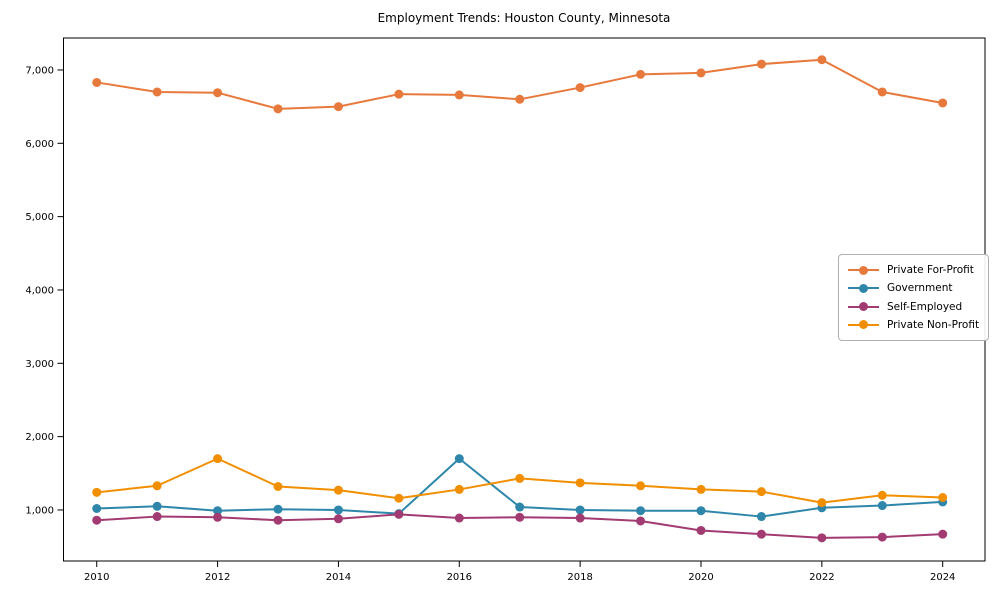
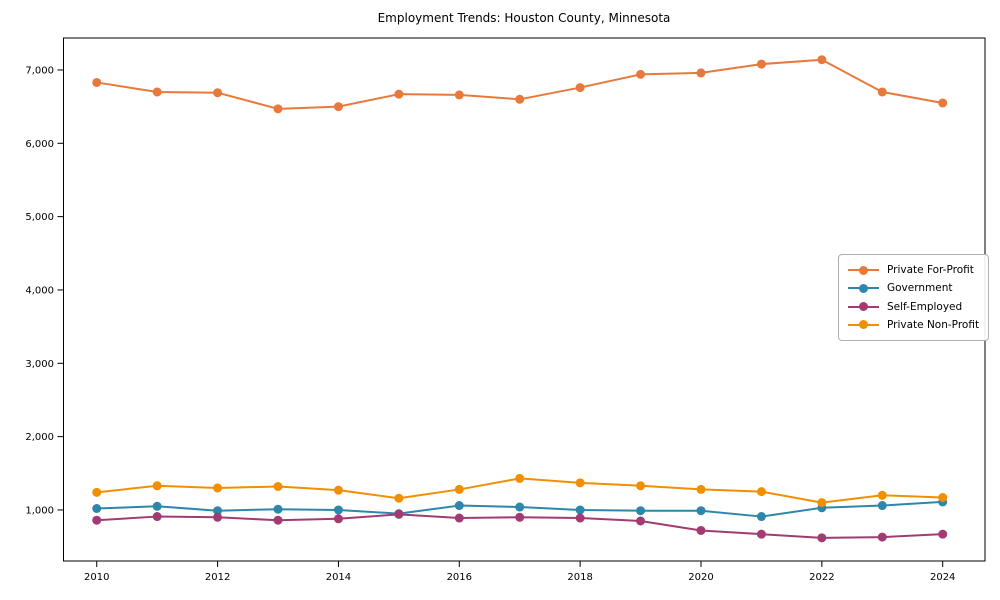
Private Non-Profit/2012: 1700 -> 1300
Government/2016: 1700 -> 1100
